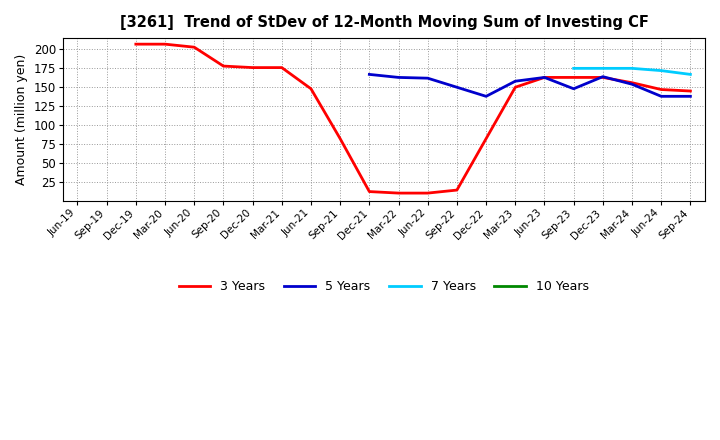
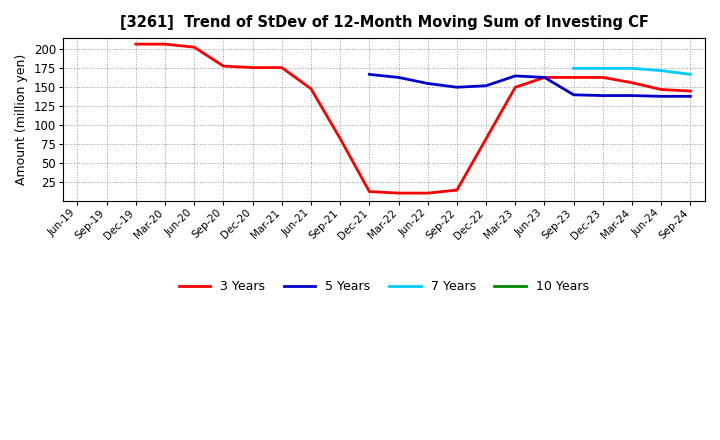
5 Years/Jun-22: 162 -> 155
5 Years/Dec-22: 138 -> 152
5 Years/Mar-23: 158 -> 165
5 Years/Sep-23: 148 -> 140
5 Years/Dec-23: 164 -> 139
5 Years/Mar-24: 154 -> 139
